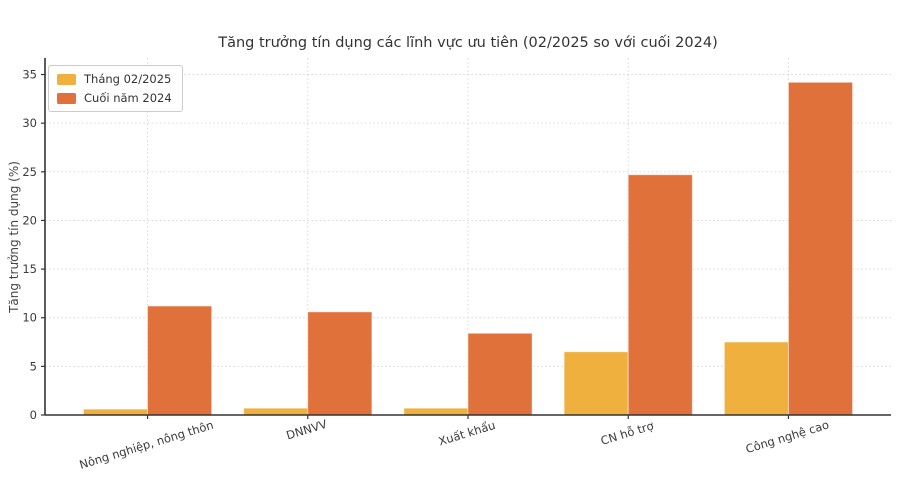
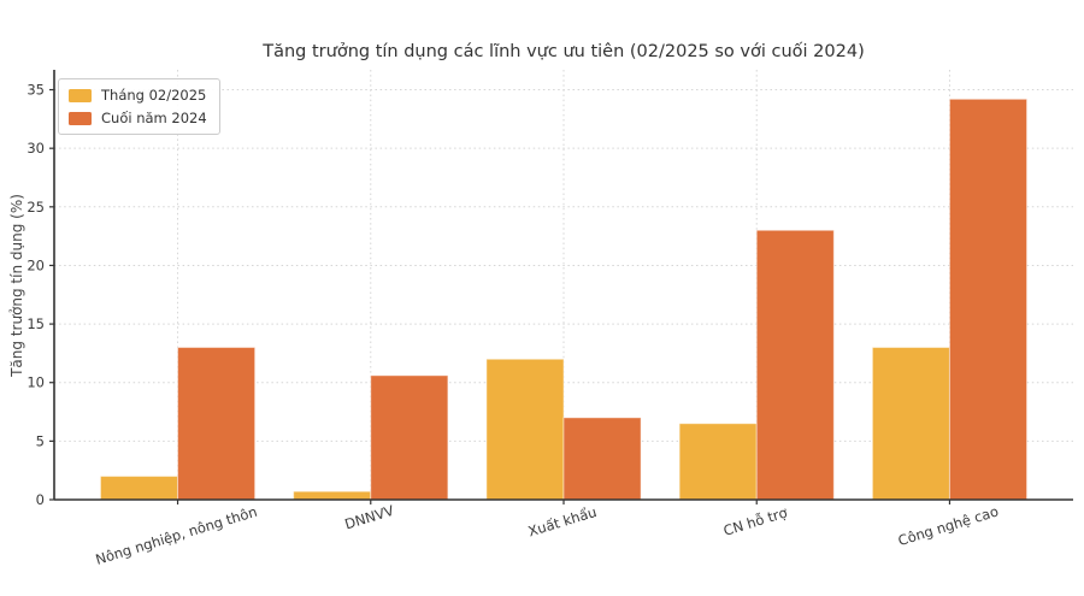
Tháng 02/2025/Nông nghiệp, nông thôn: 1 -> 2
Cuối năm 2024/Nông nghiệp, nông thôn: 11 -> 13
Tháng 02/2025/Xuất khẩu: 1 -> 12
Cuối năm 2024/Xuất khẩu: 8 -> 7
Cuối năm 2024/CN hỗ trợ: 25 -> 23
Tháng 02/2025/Công nghệ cao: 8 -> 13
